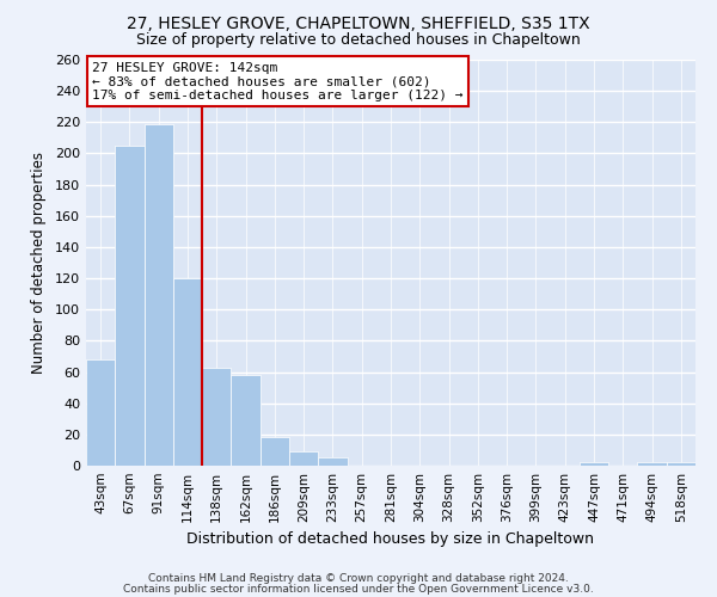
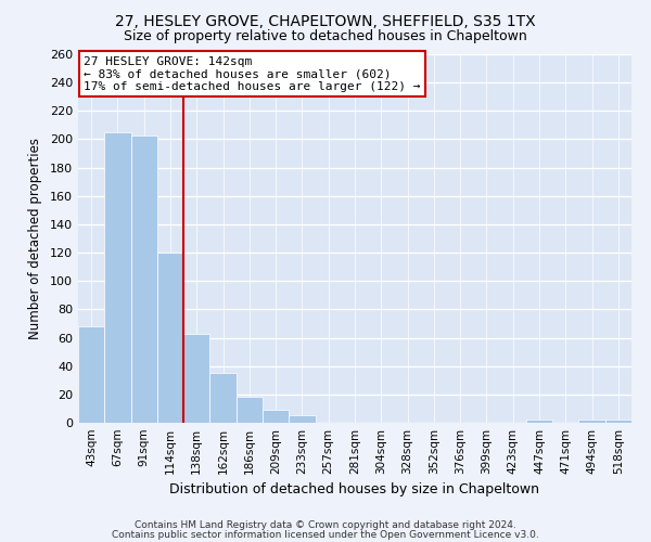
91sqm: 219 -> 203
162sqm: 58 -> 35
